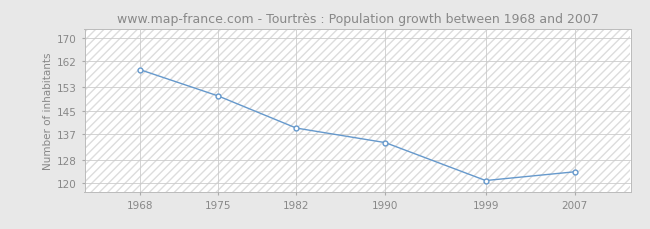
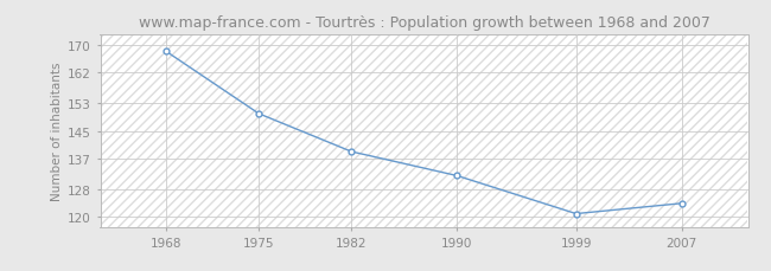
1968: 159 -> 168
1990: 134 -> 132
